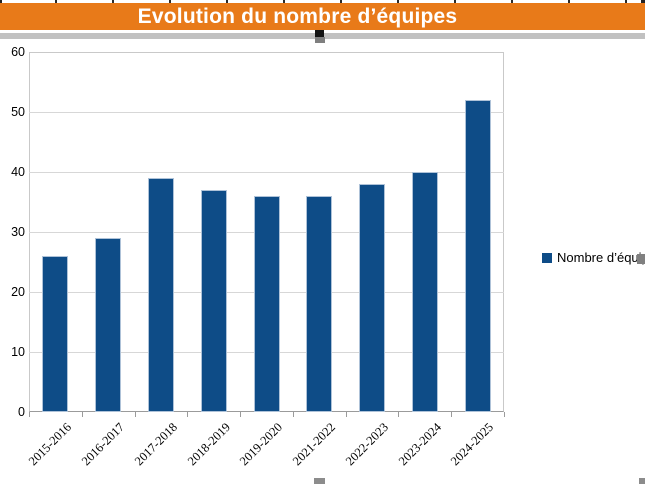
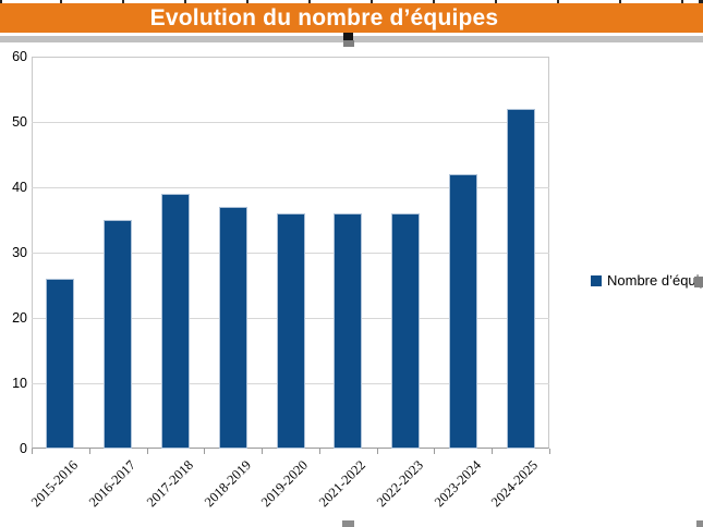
2016-2017: 29 -> 35
2022-2023: 38 -> 36
2023-2024: 40 -> 42
